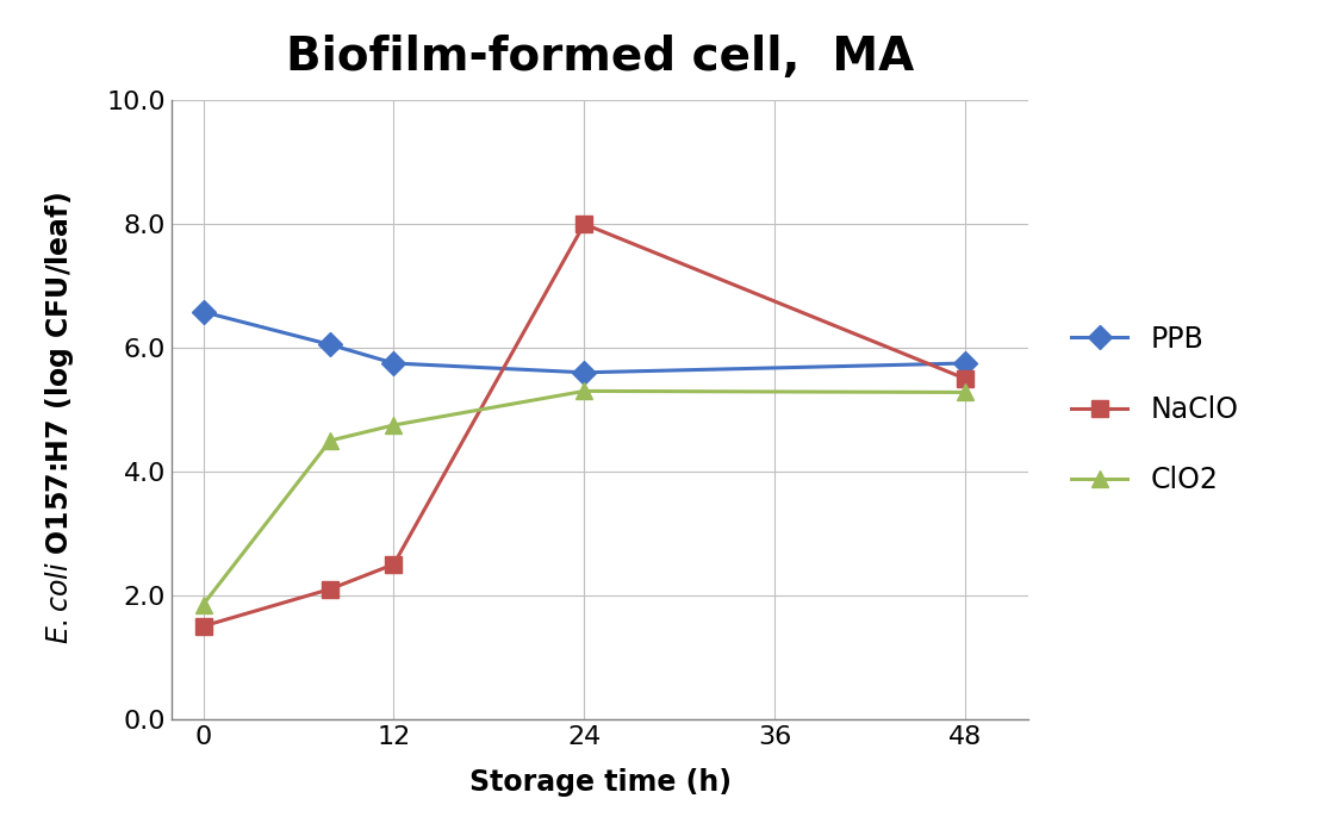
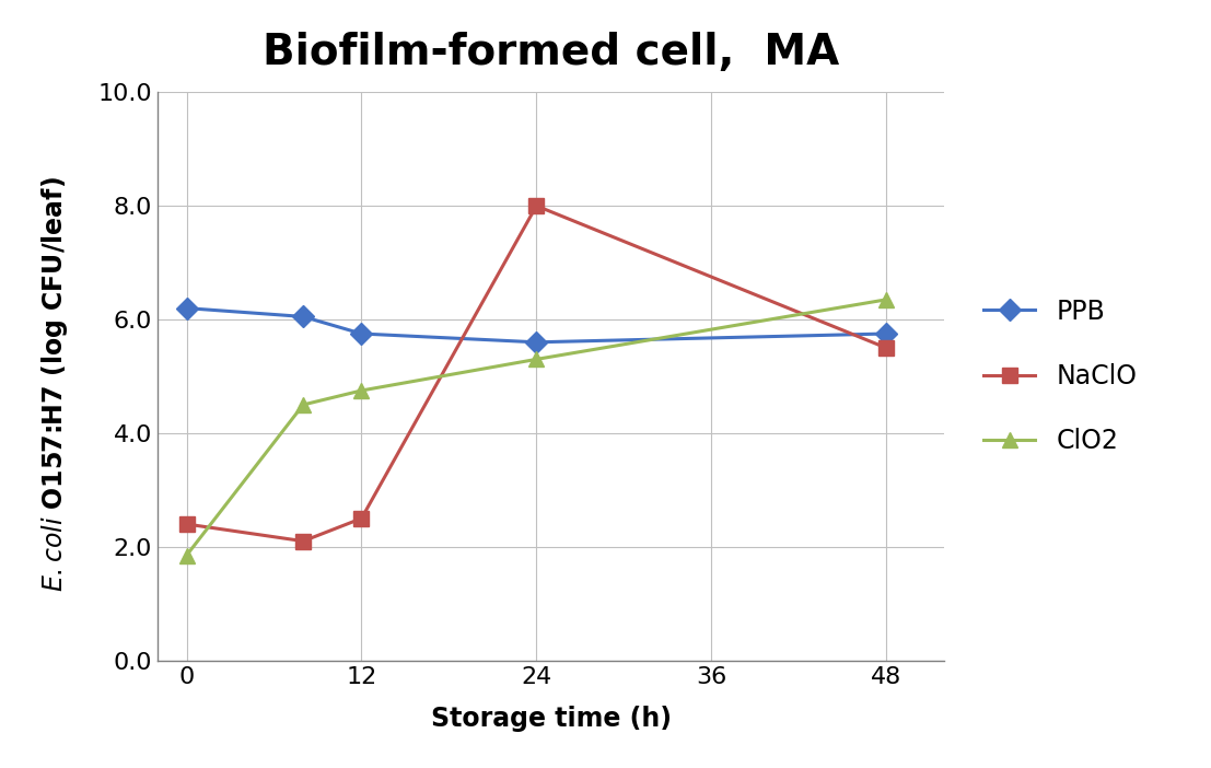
PPB/0: 6.58 -> 6.20
NaClO/0: 1.5 -> 2.4
ClO2/48: 5.28 -> 6.35
